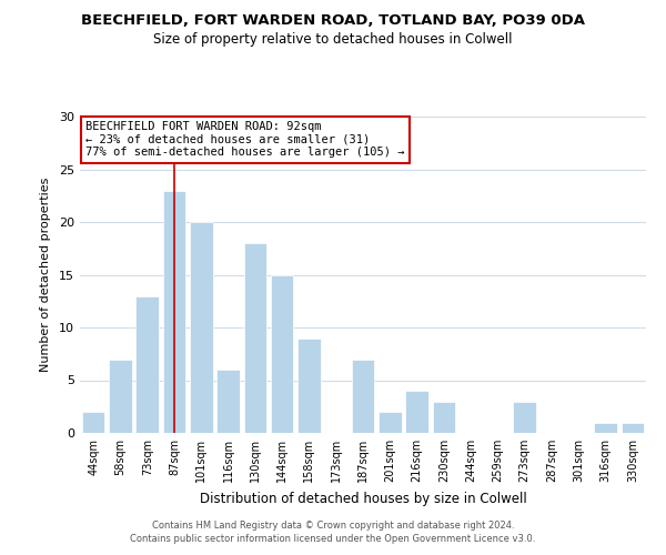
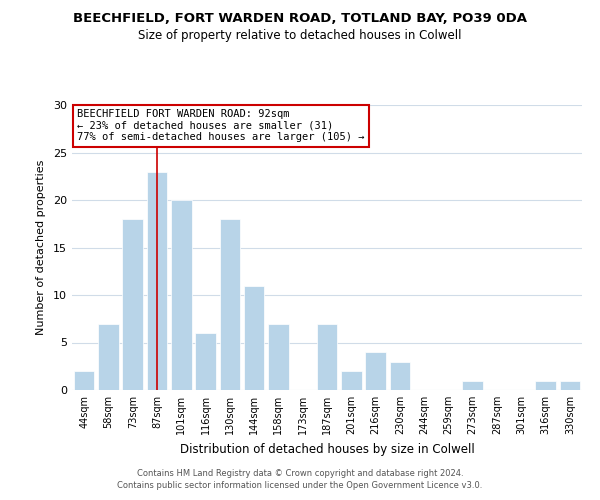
73sqm: 13 -> 18
144sqm: 15 -> 11
158sqm: 9 -> 7
273sqm: 3 -> 1
